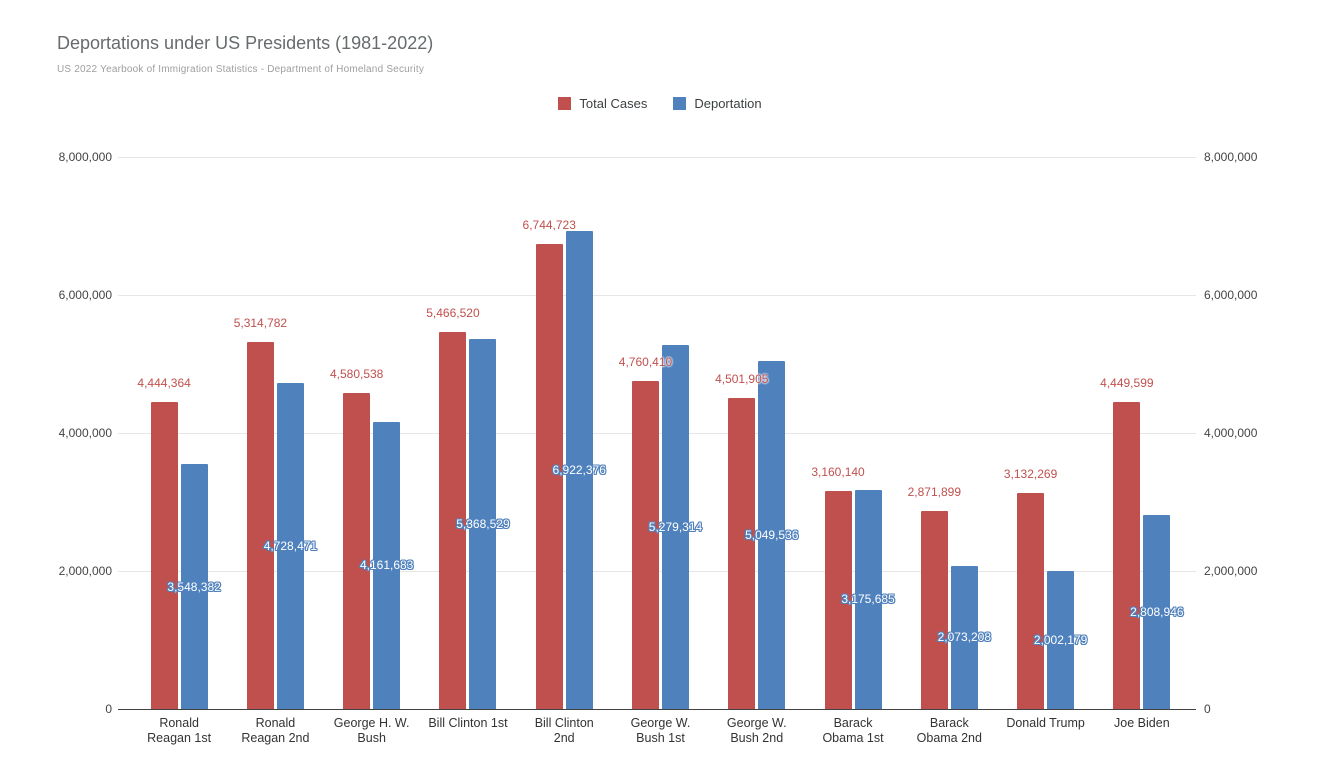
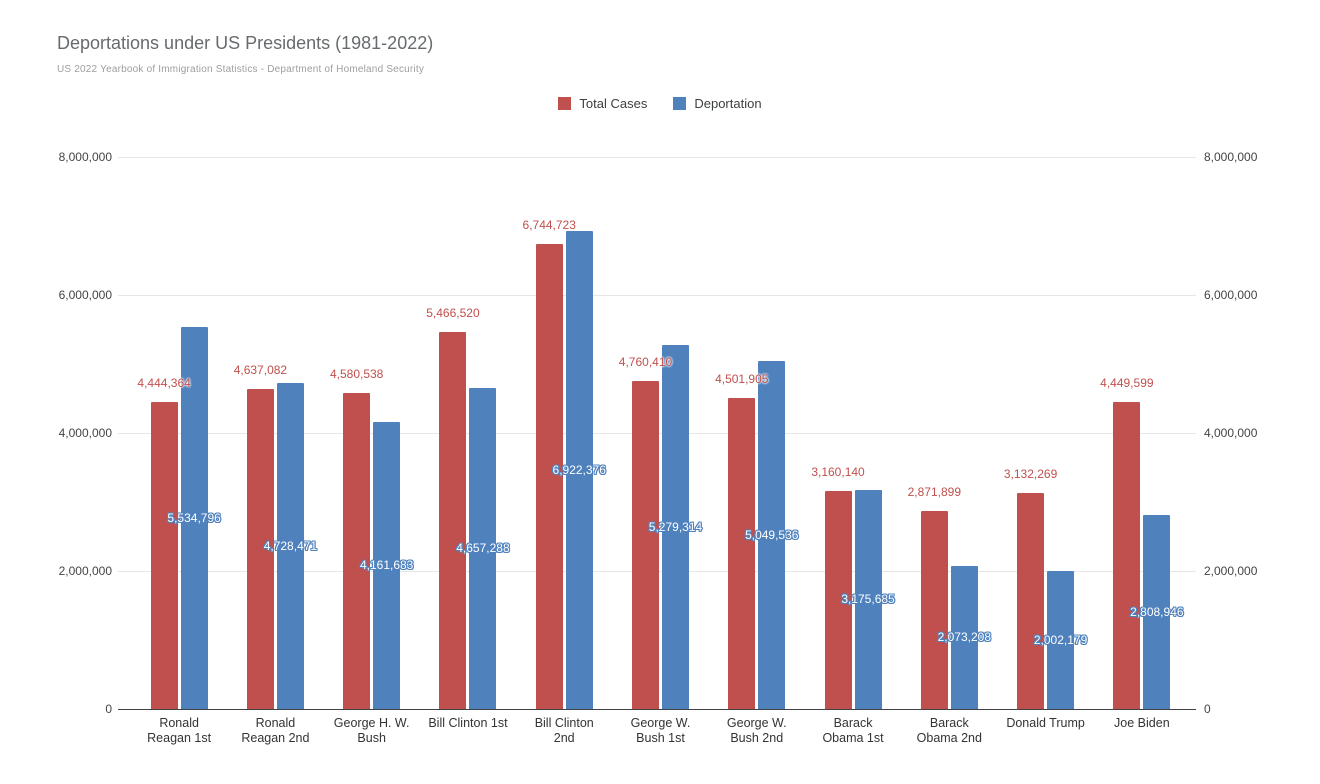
Deportation/Ronald Reagan 1st: 3,548,382 -> 5,534,796
Total Cases/Ronald Reagan 2nd: 5,314,782 -> 4,637,082
Deportation/Bill Clinton 1st: 5,368,529 -> 4,657,288
